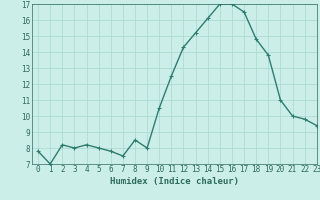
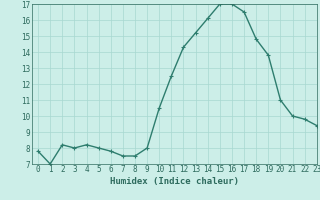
8: 8.5 -> 7.5
